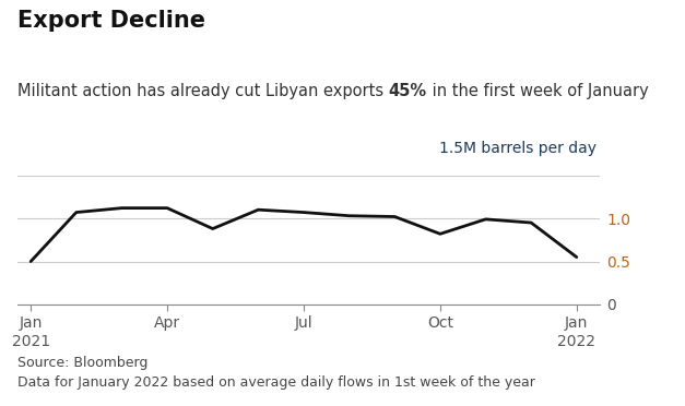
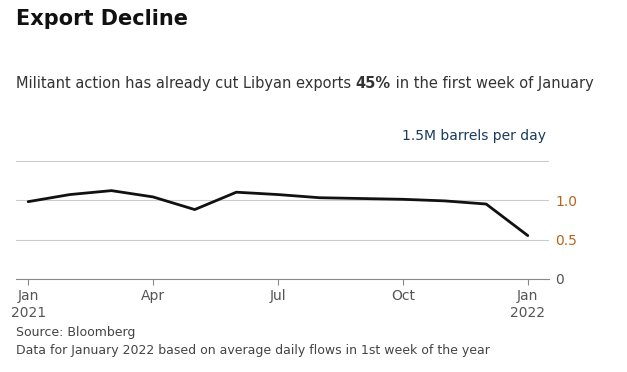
Jan 2021: 0.50 -> 0.98
Apr: 1.12 -> 1.04
Oct: 0.82 -> 1.01
